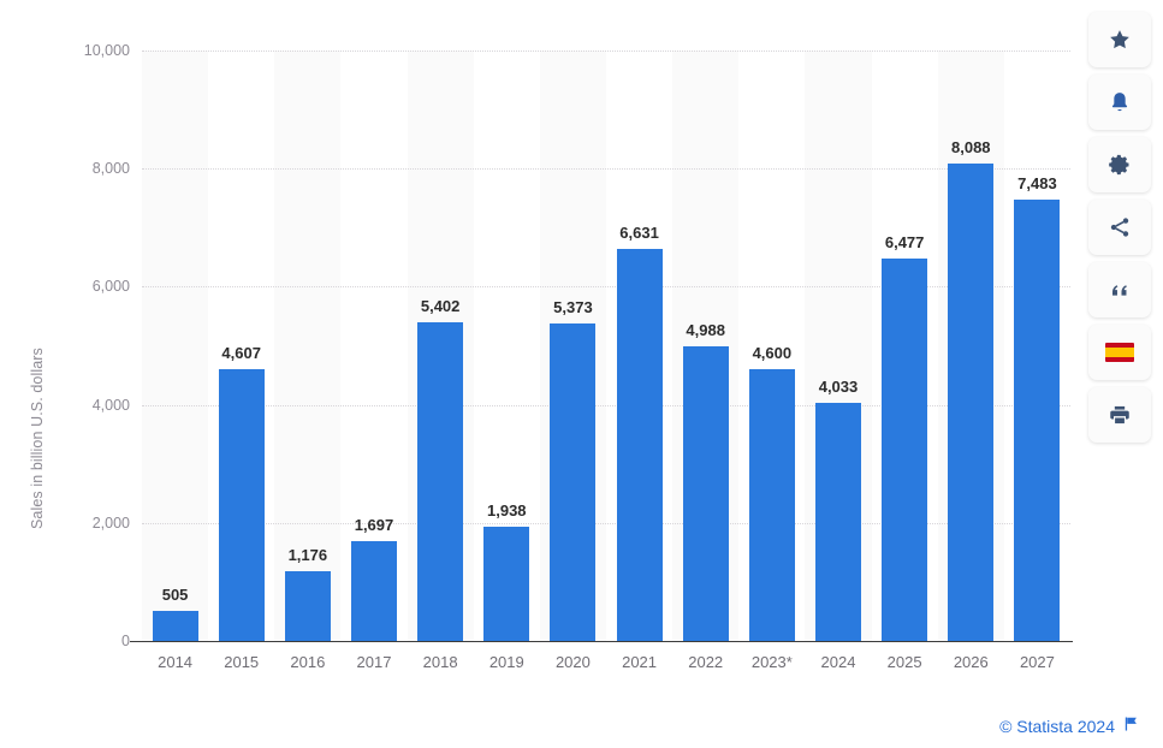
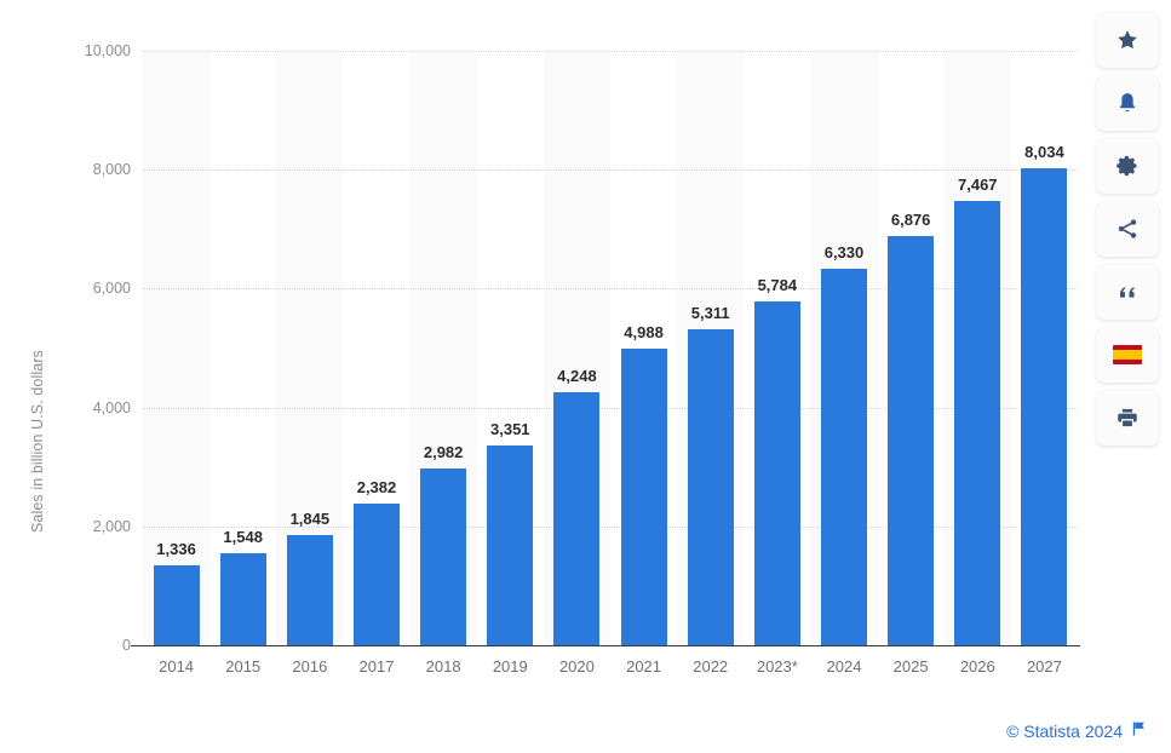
2014: 505 -> 1,336
2015: 4,607 -> 1,548
2016: 1,176 -> 1,845
2017: 1,697 -> 2,382
2018: 5,402 -> 2,982
2019: 1,938 -> 3,351
2020: 5,373 -> 4,248
2021: 6,631 -> 4,988
2022: 4,988 -> 5,311
2023*: 4,600 -> 5,784
2024: 4,033 -> 6,330
2025: 6,477 -> 6,876
2026: 8,088 -> 7,467
2027: 7,483 -> 8,034
